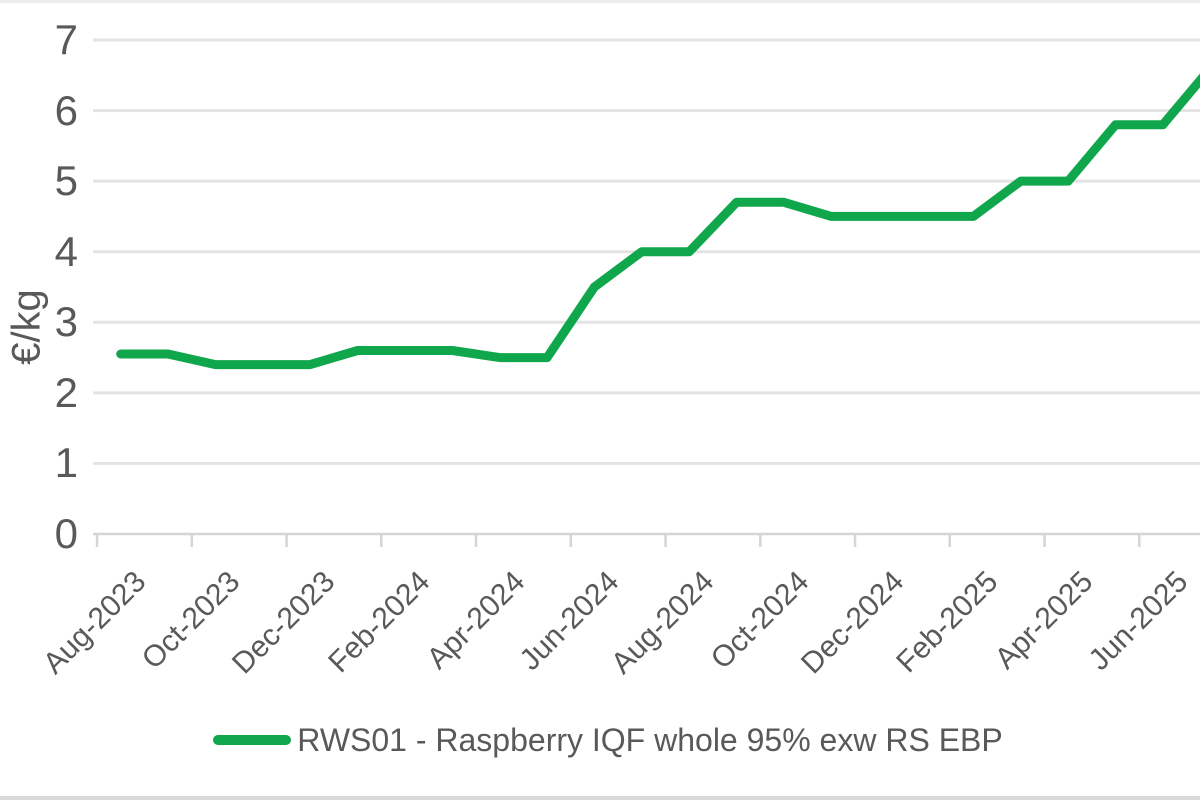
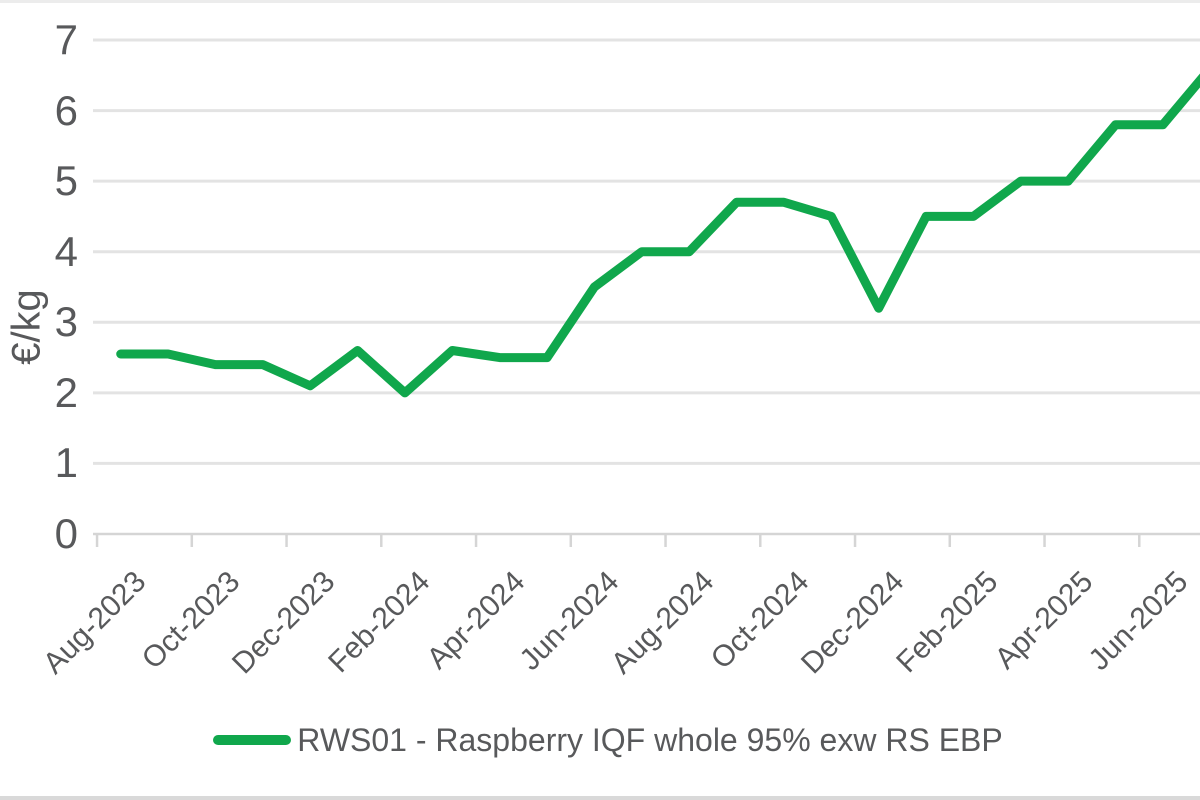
Dec-2023: 2.4 -> 2.1
Feb-2024: 2.6 -> 2.0
Dec-2024: 4.5 -> 3.2
